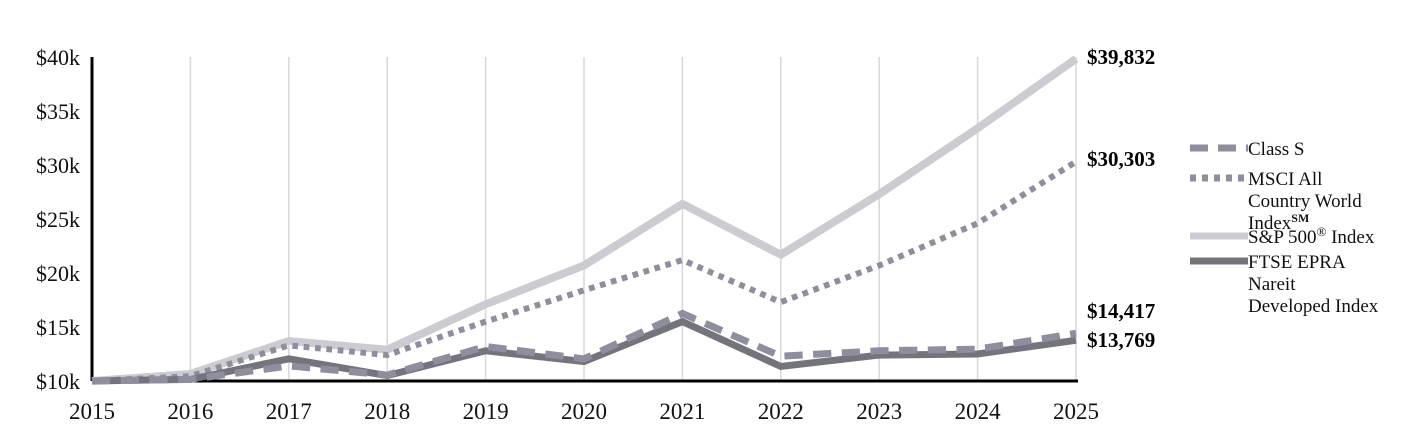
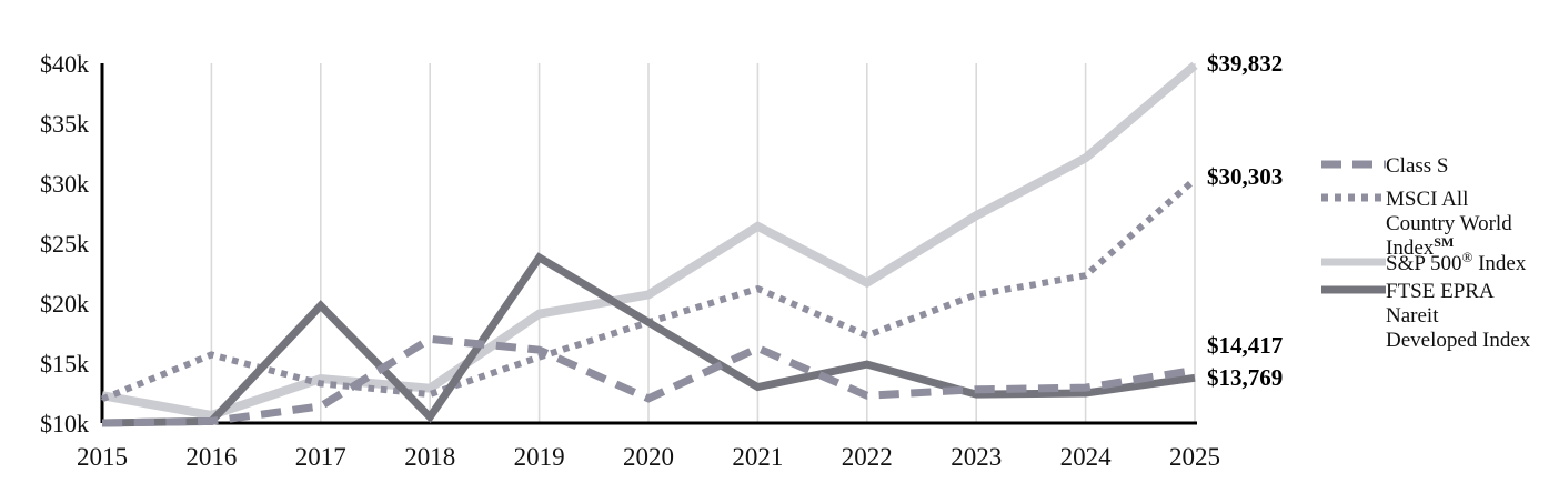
MSCI All Country World Index/2015: $10.0k -> $12.0k
S&P 500/2015: $10.0k -> $12.3k
MSCI All Country World Index/2016: $10.4k -> $15.7k
FTSE EPRA Nareit Developed Index/2017: $12.0k -> $19.8k
Class S/2018: $10.6k -> $17.0k
Class S/2019: $13.2k -> $16.1k
S&P 500/2019: $17.1k -> $19.1k
FTSE EPRA Nareit Developed Index/2019: $12.8k -> $23.8k
FTSE EPRA Nareit Developed Index/2020: $11.8k -> $18.4k
FTSE EPRA Nareit Developed Index/2021: $15.5k -> $13.0k
FTSE EPRA Nareit Developed Index/2022: $11.4k -> $14.9k
MSCI All Country World Index/2024: $24.6k -> $22.3k
S&P 500/2024: $33.4k -> $32.1k
